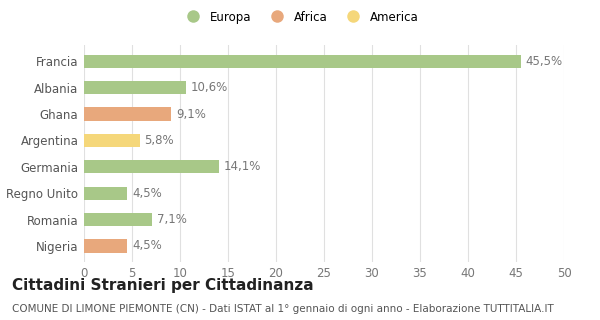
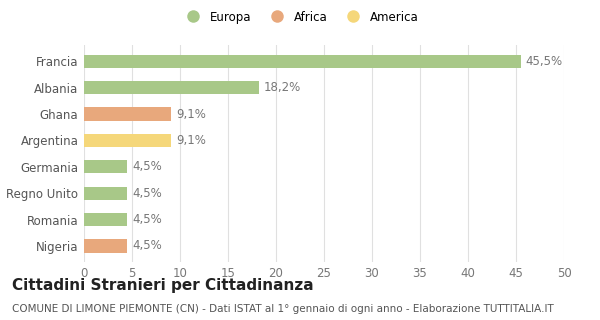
Albania: 10,6% -> 18,2%
Argentina: 5,8% -> 9,1%
Germania: 14,1% -> 4,5%
Romania: 7,1% -> 4,5%
